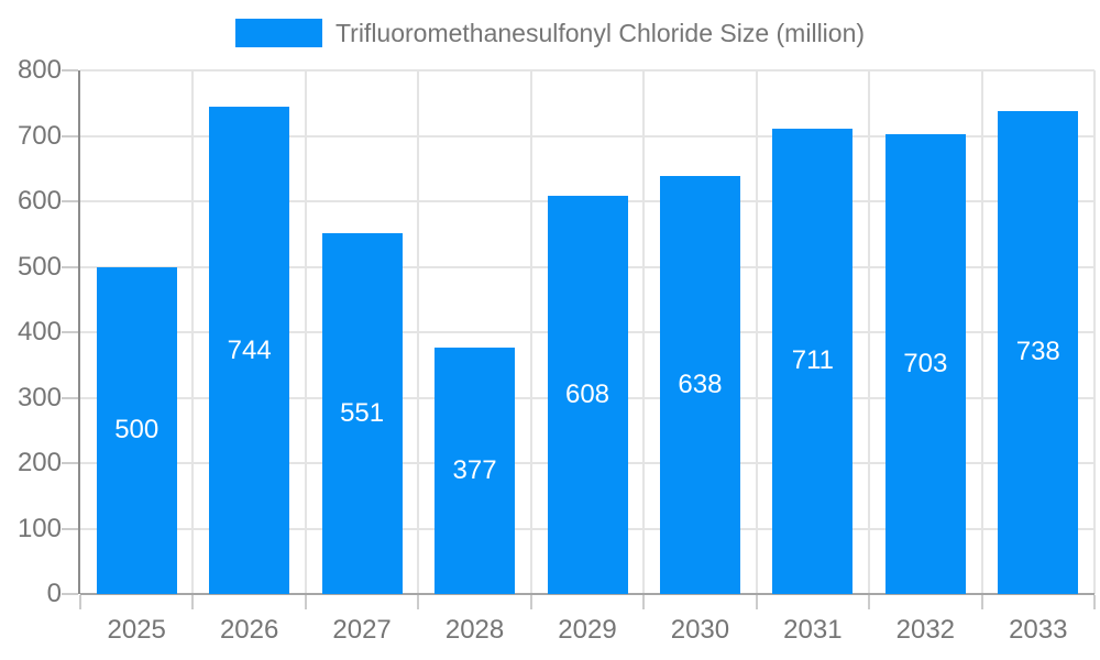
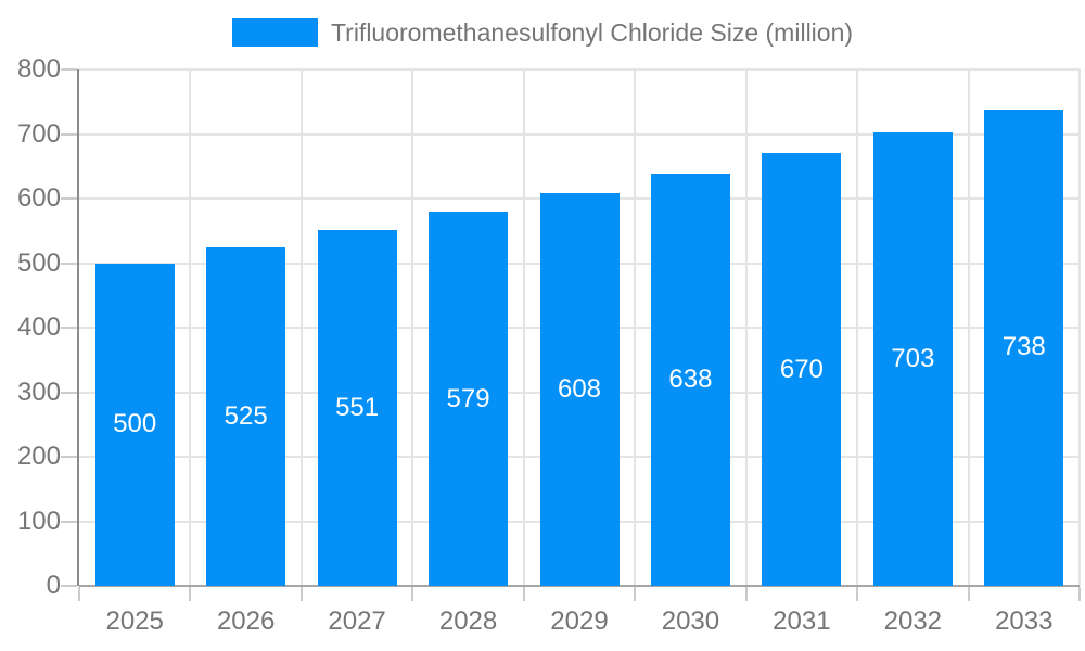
2026: 744 -> 525
2028: 377 -> 579
2031: 711 -> 670
